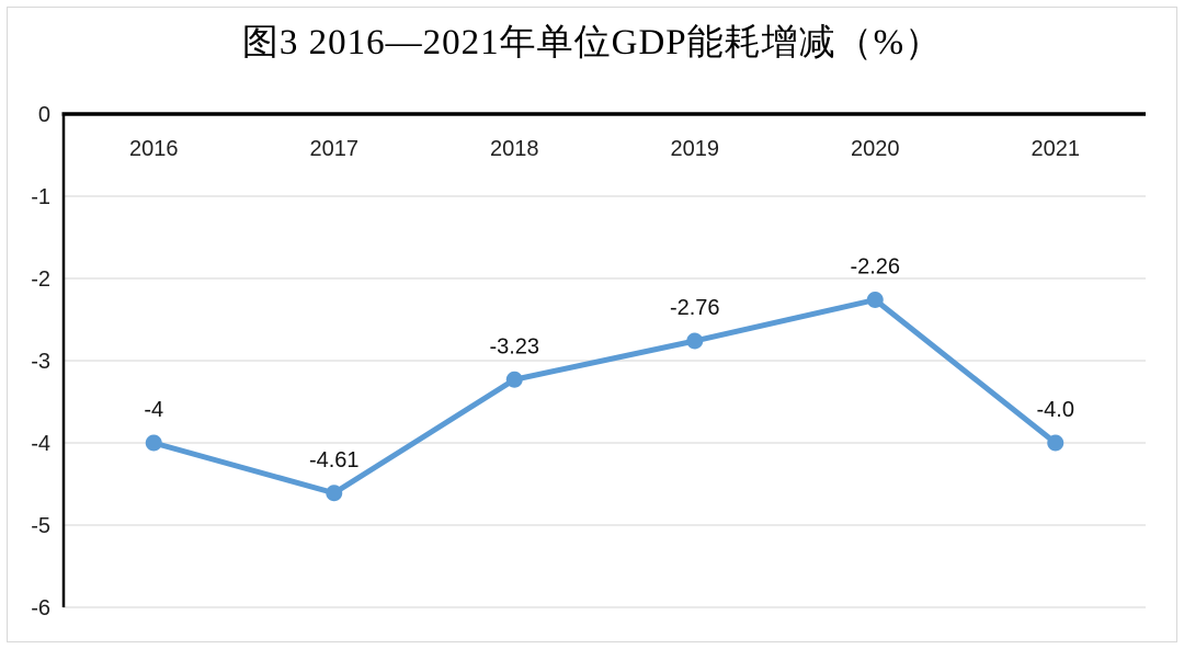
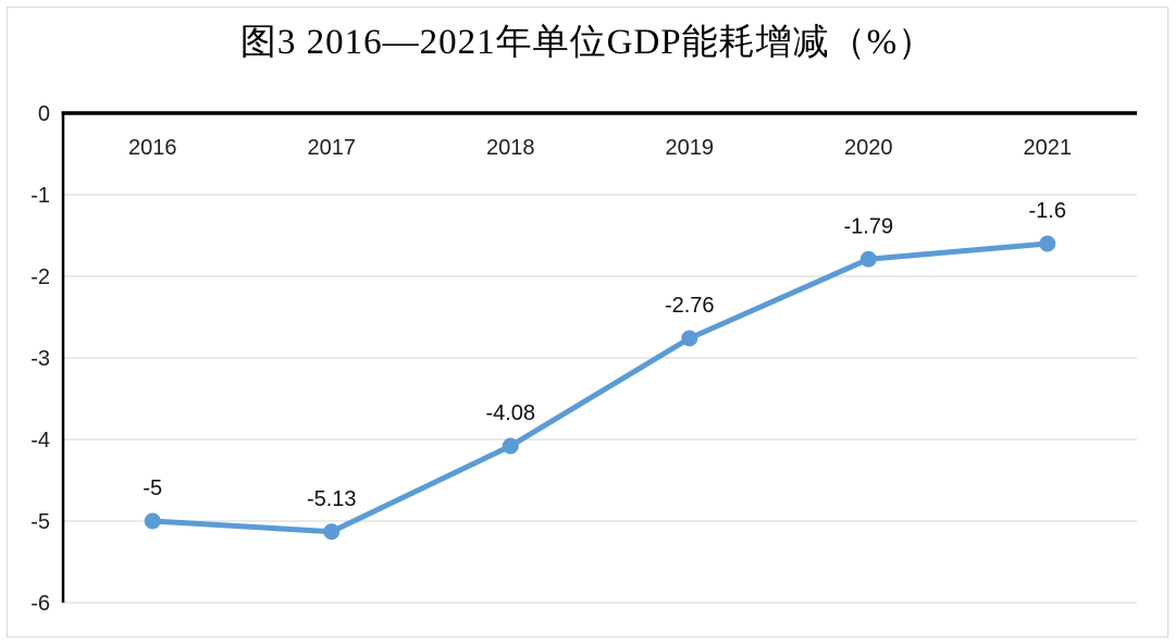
2016: -4 -> -5
2017: -4.61 -> -5.13
2018: -3.23 -> -4.08
2020: -2.26 -> -1.79
2021: -4.0 -> -1.6
